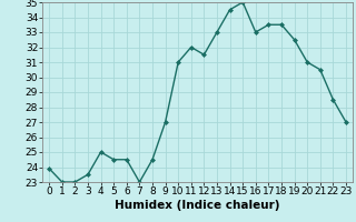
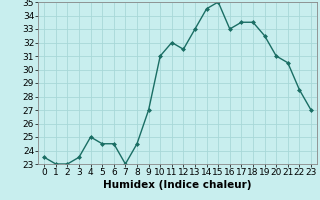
0: 23.9 -> 23.5
